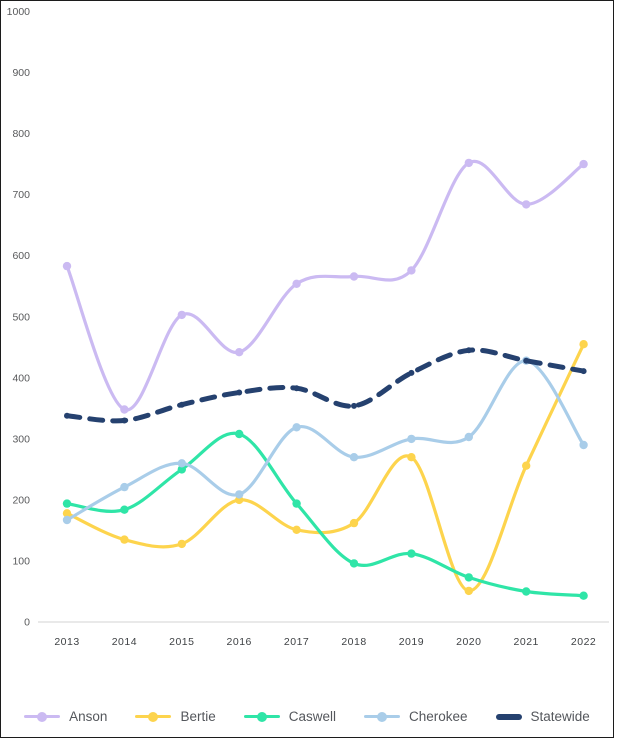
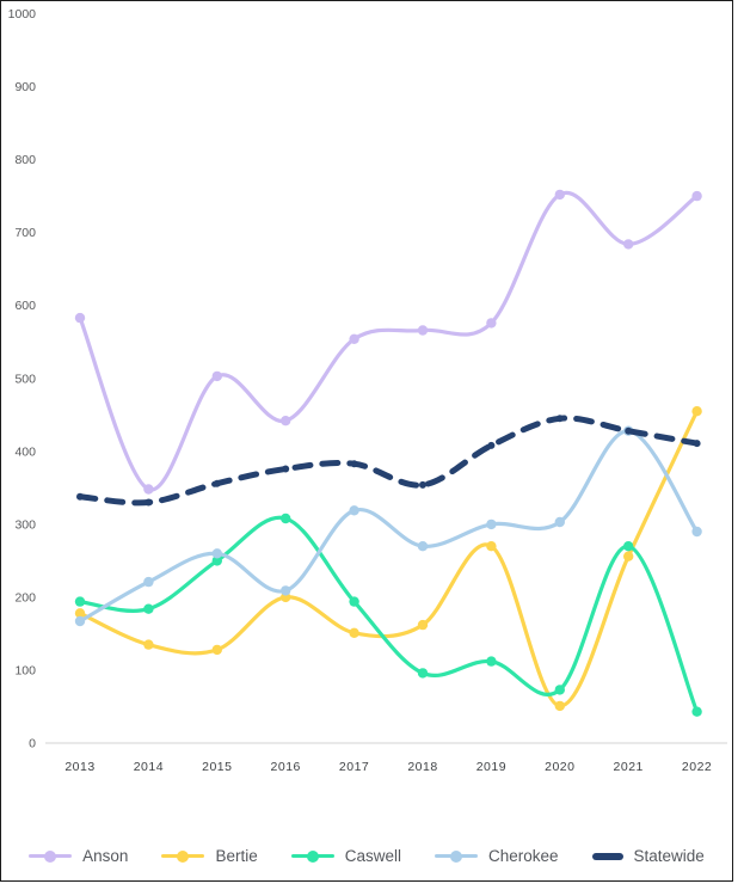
Caswell/2021: 50 -> 270
